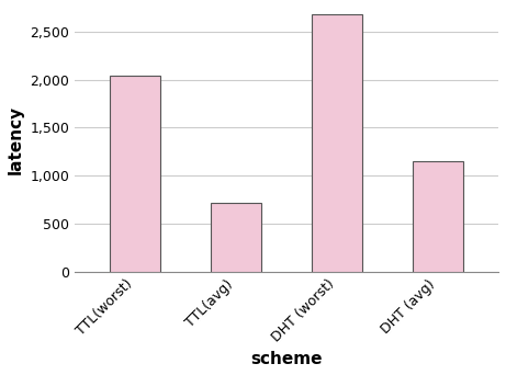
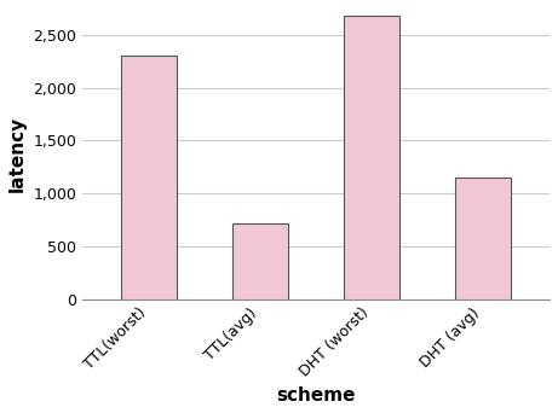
TTL(worst): 2,040 -> 2,300
